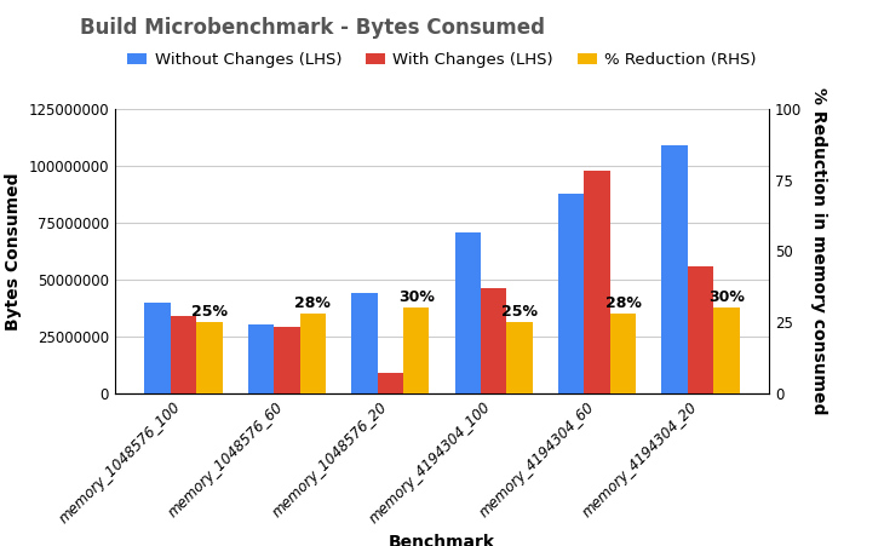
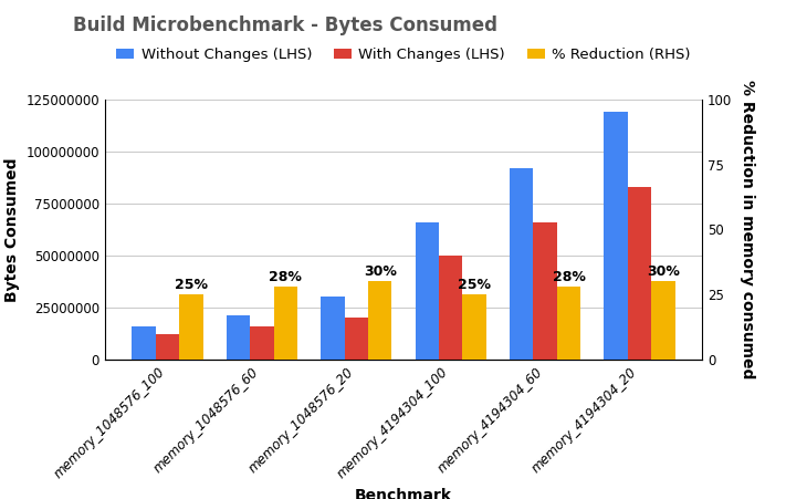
Without Changes (LHS)/memory_1048576_100: 40000000 -> 16000000
With Changes (LHS)/memory_1048576_100: 34000000 -> 12000000
Without Changes (LHS)/memory_1048576_60: 30000000 -> 21000000
With Changes (LHS)/memory_1048576_60: 29000000 -> 16000000
Without Changes (LHS)/memory_1048576_20: 44000000 -> 30000000
With Changes (LHS)/memory_1048576_20: 9000000 -> 20000000
Without Changes (LHS)/memory_4194304_100: 71000000 -> 66000000
With Changes (LHS)/memory_4194304_100: 46000000 -> 50000000
Without Changes (LHS)/memory_4194304_60: 88000000 -> 92000000
With Changes (LHS)/memory_4194304_60: 98000000 -> 66000000
Without Changes (LHS)/memory_4194304_20: 109000000 -> 119000000
With Changes (LHS)/memory_4194304_20: 56000000 -> 83000000
